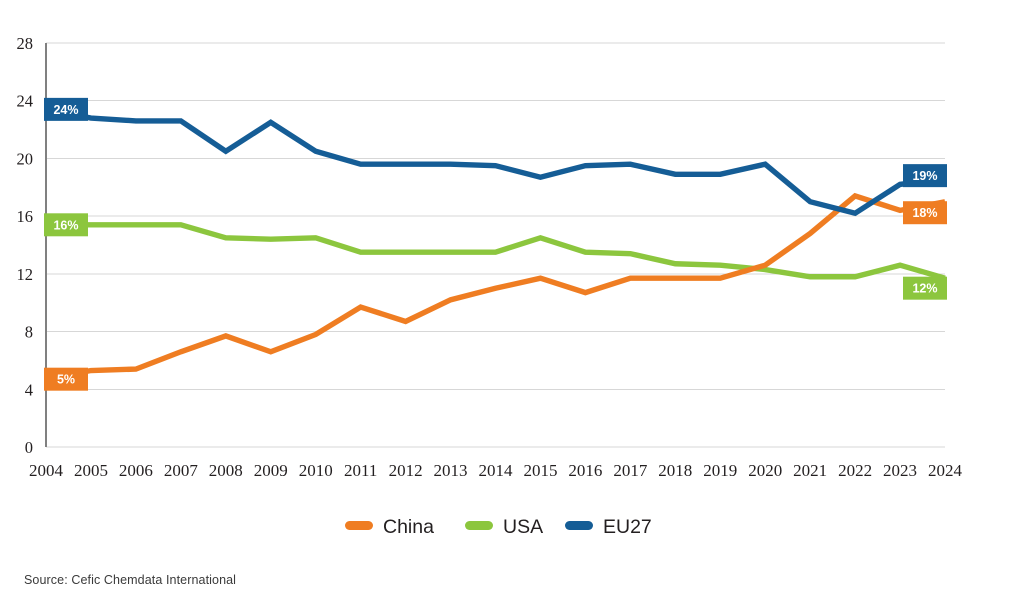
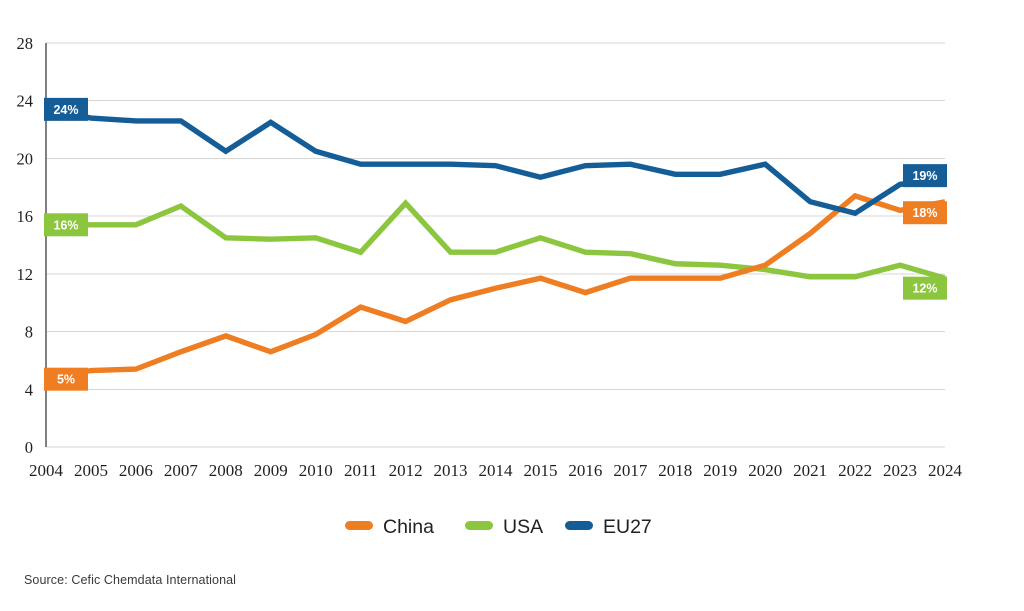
USA/2007: 15.4 -> 16.7
USA/2012: 13.5 -> 16.9
